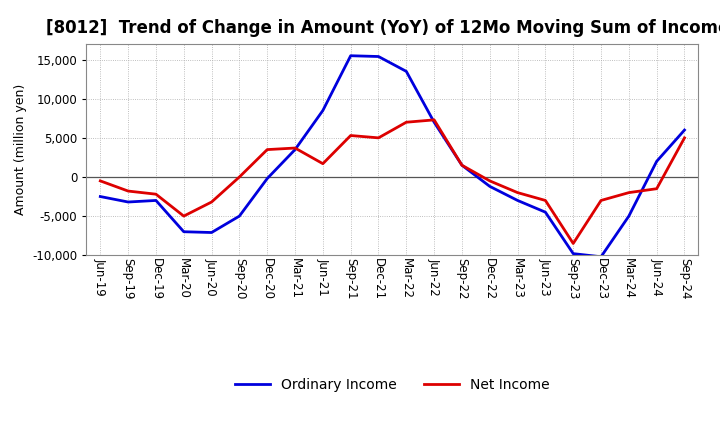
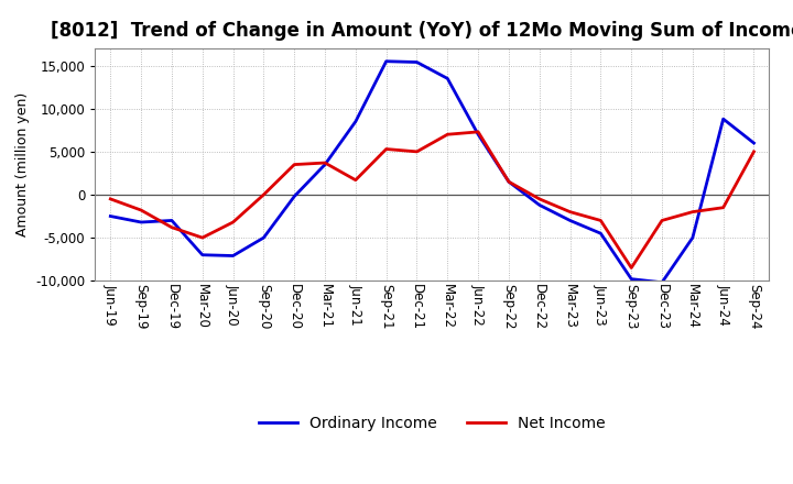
Net Income/Dec-19: -2,200 -> -3,800
Ordinary Income/Jun-24: 2,000 -> 8,800
